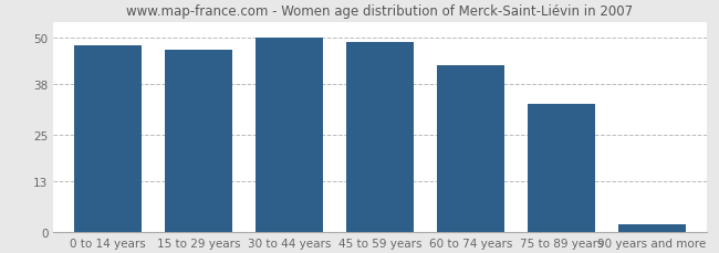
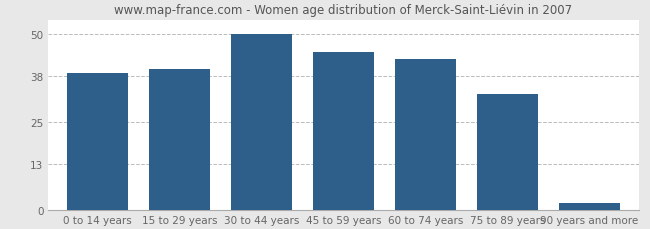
0 to 14 years: 48 -> 39
15 to 29 years: 47 -> 40
45 to 59 years: 49 -> 45
